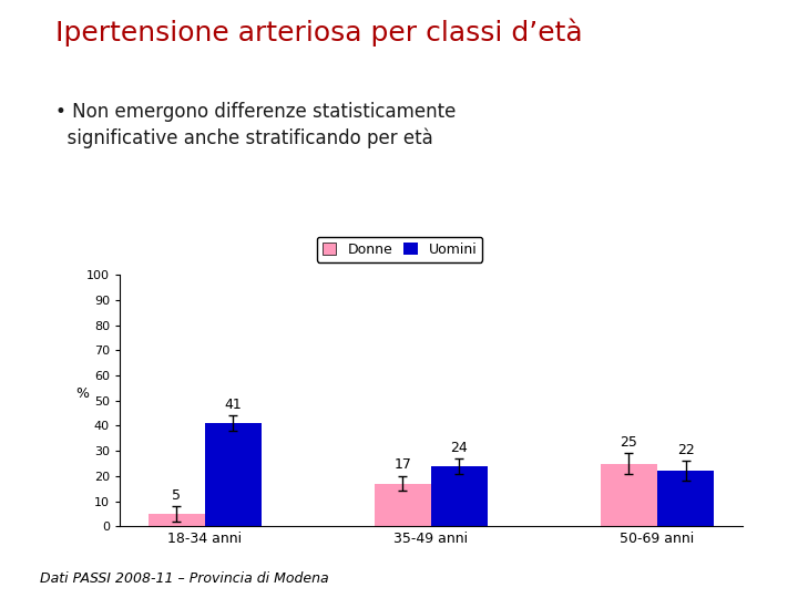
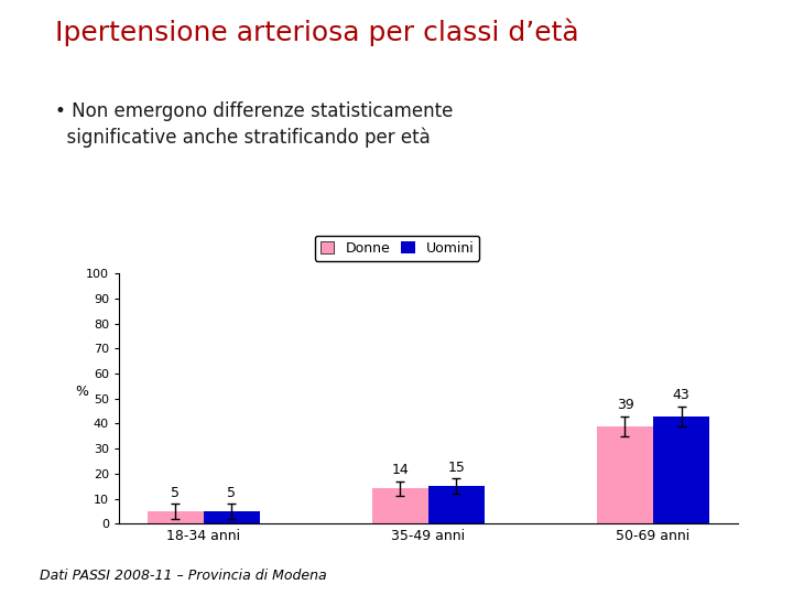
Uomini/18-34 anni: 41 -> 5
Donne/35-49 anni: 17 -> 14
Uomini/35-49 anni: 24 -> 15
Donne/50-69 anni: 25 -> 39
Uomini/50-69 anni: 22 -> 43
